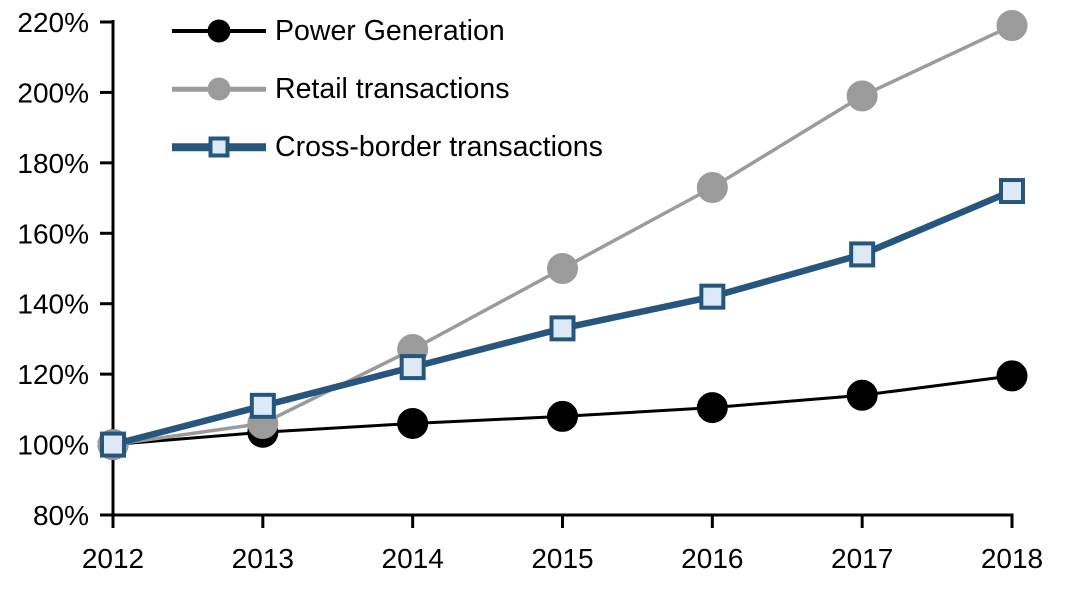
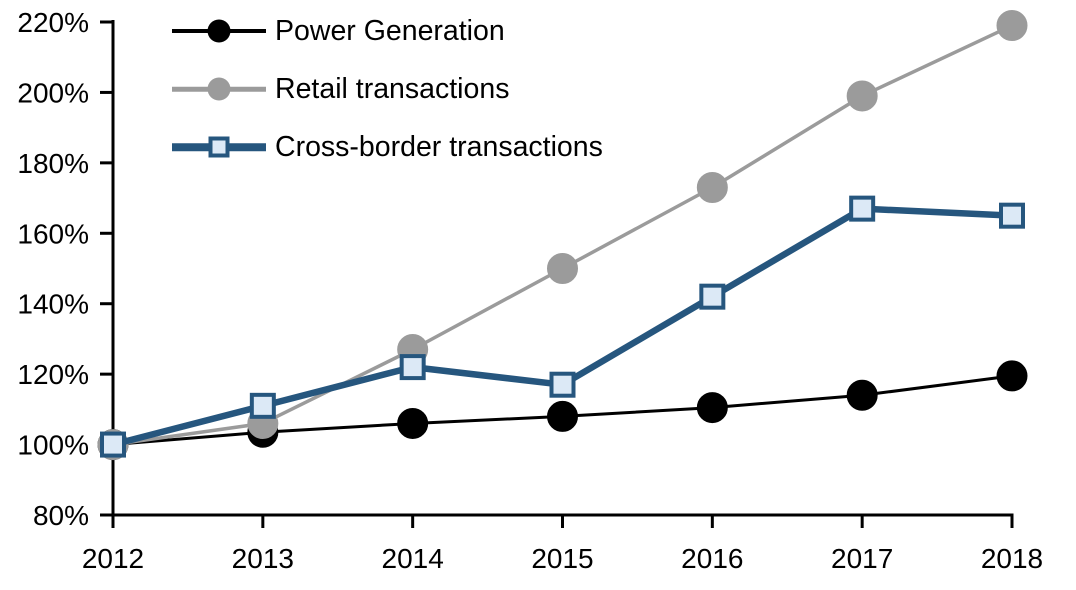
Cross-border transactions/2015: 133% -> 117%
Cross-border transactions/2017: 154% -> 167%
Cross-border transactions/2018: 172% -> 165%
